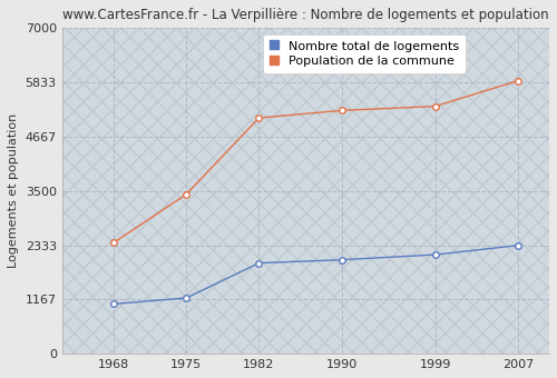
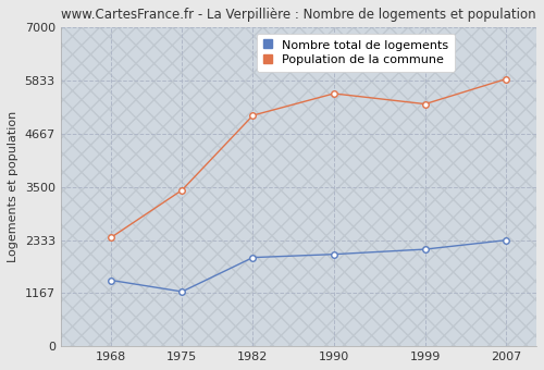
Nombre total de logements/1968: 1070 -> 1450
Population de la commune/1990: 5230 -> 5550
